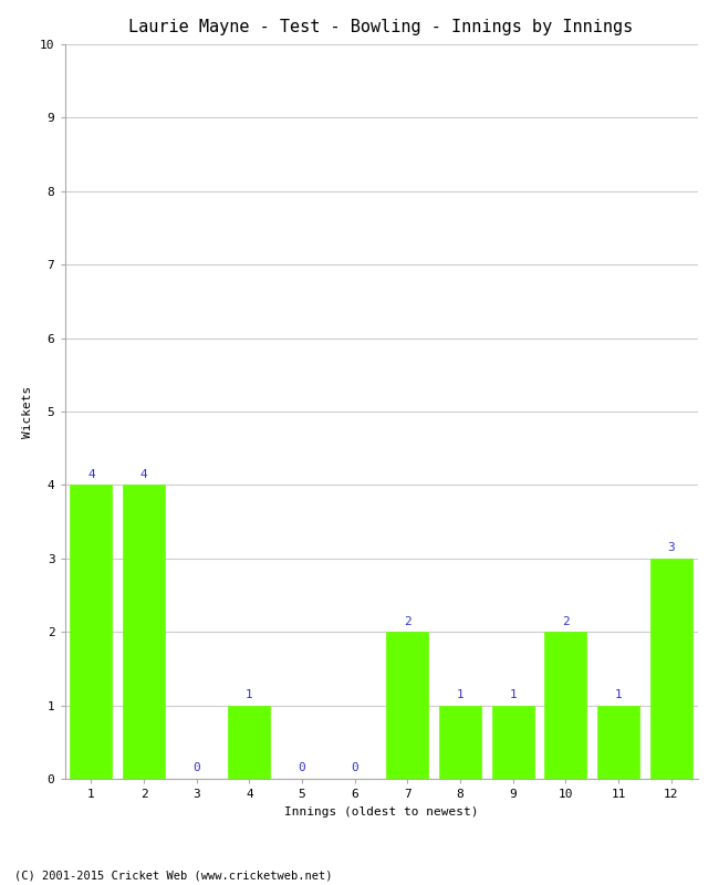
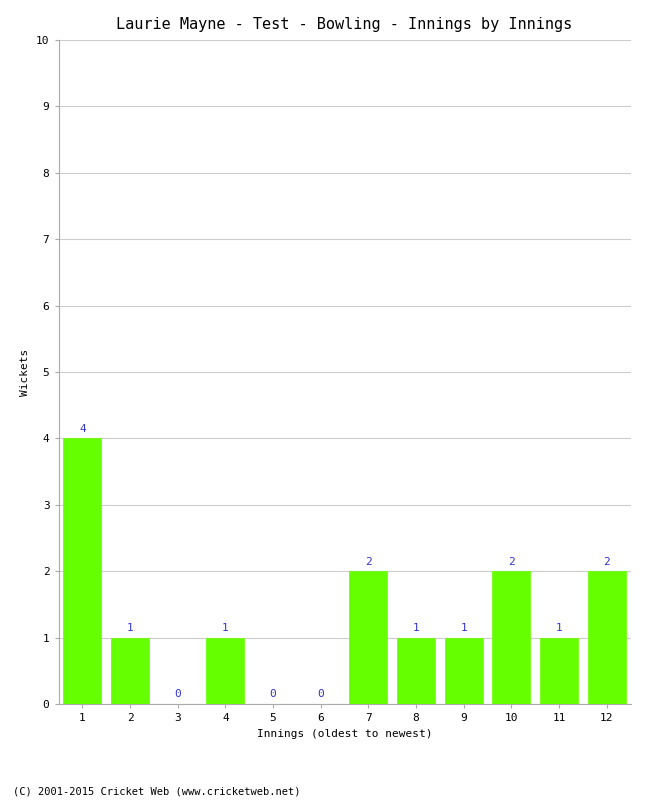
2: 4 -> 1
12: 3 -> 2
